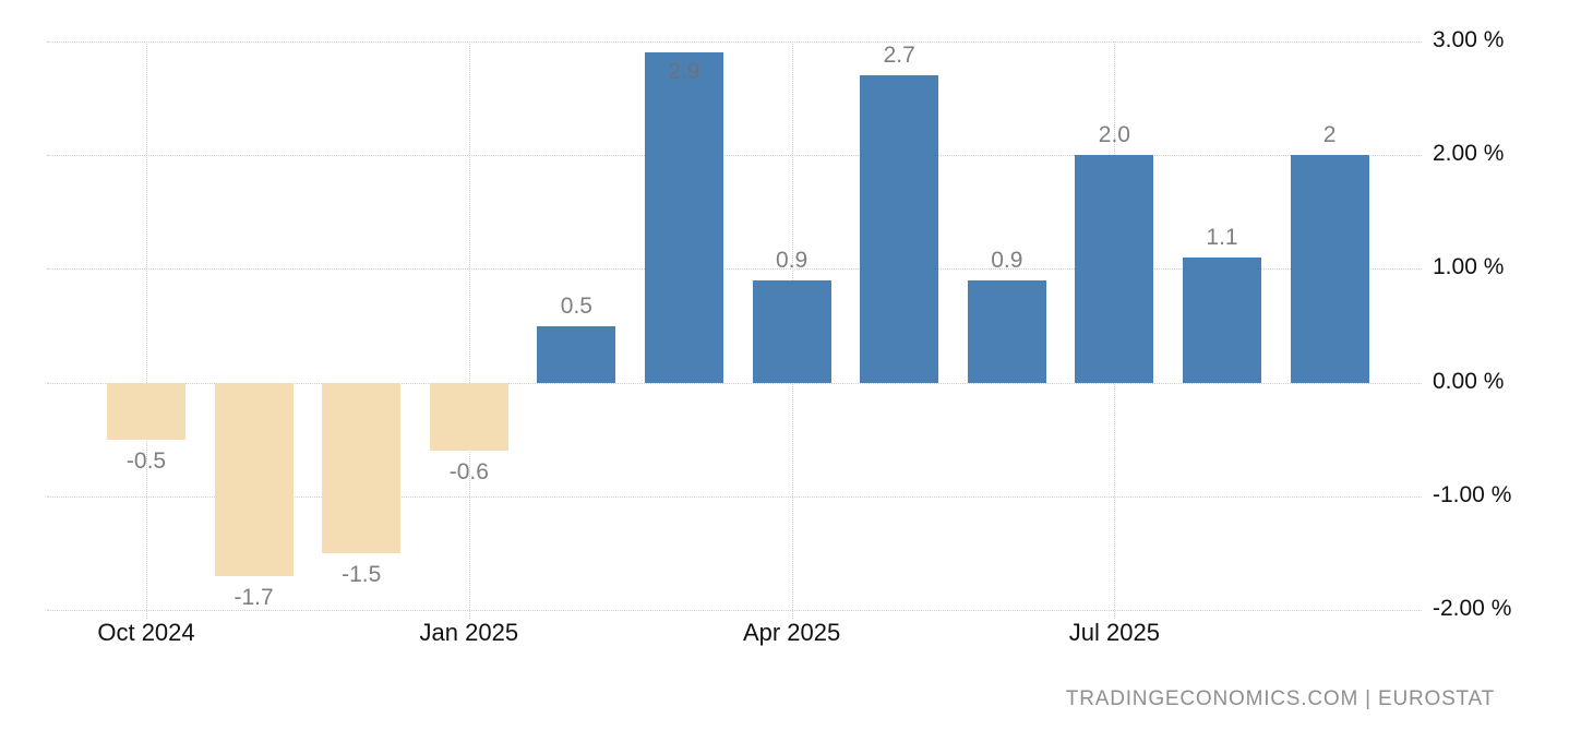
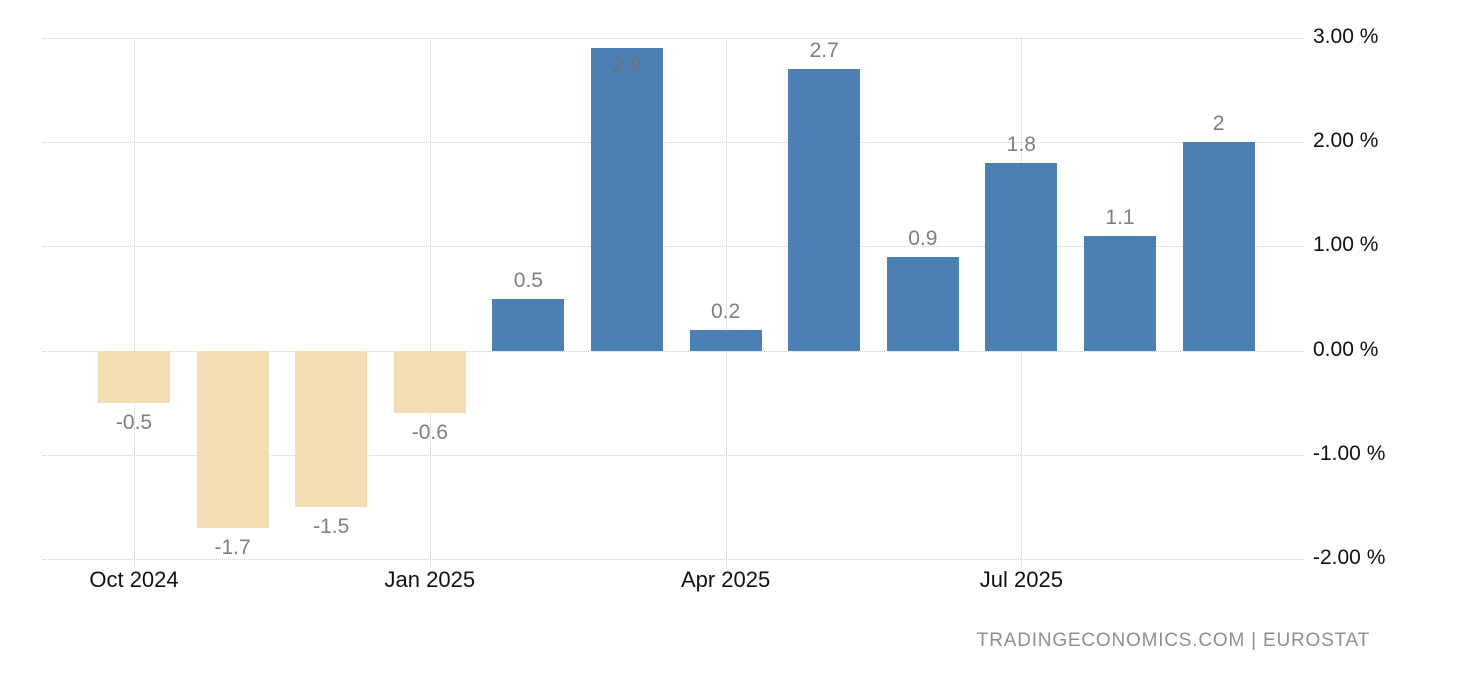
Apr 2025: 0.9 -> 0.2
Jul 2025: 2.0 -> 1.8
